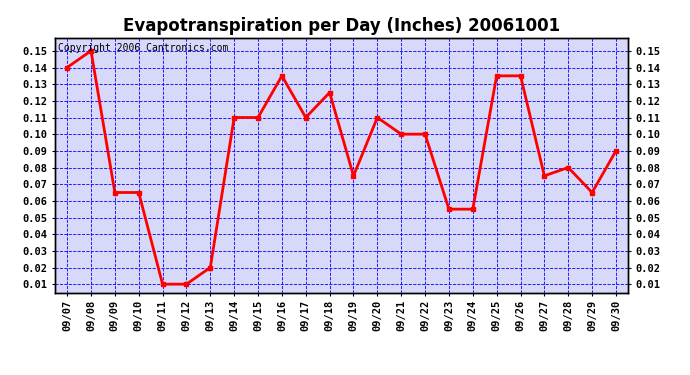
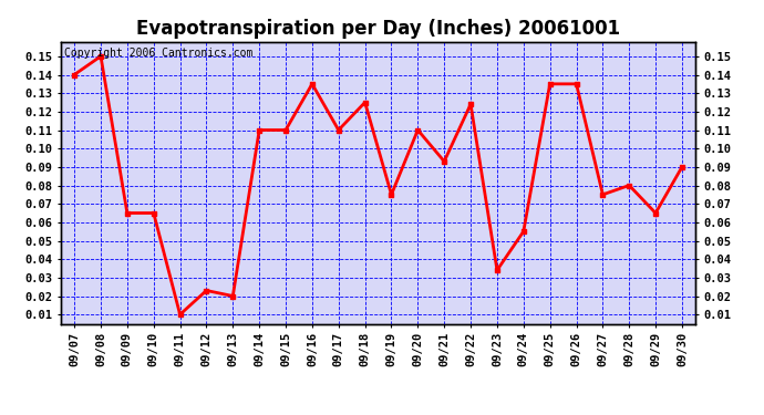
09/12: 0.010 -> 0.023
09/21: 0.100 -> 0.093
09/22: 0.100 -> 0.124
09/23: 0.055 -> 0.034
